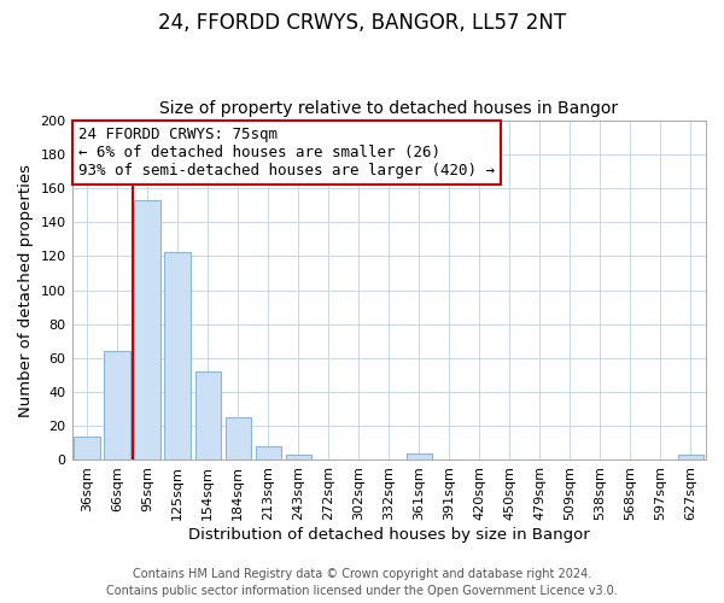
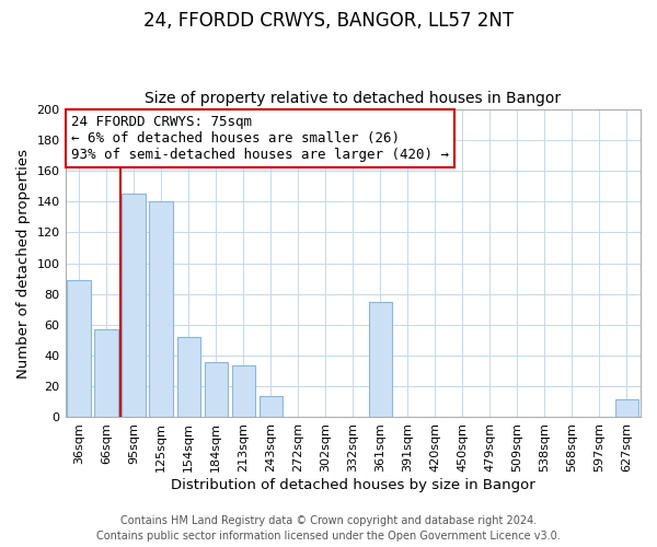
36sqm: 14 -> 89
66sqm: 64 -> 57
95sqm: 153 -> 145
125sqm: 122 -> 140
184sqm: 25 -> 36
213sqm: 8 -> 34
243sqm: 3 -> 14
361sqm: 4 -> 75
627sqm: 3 -> 12
